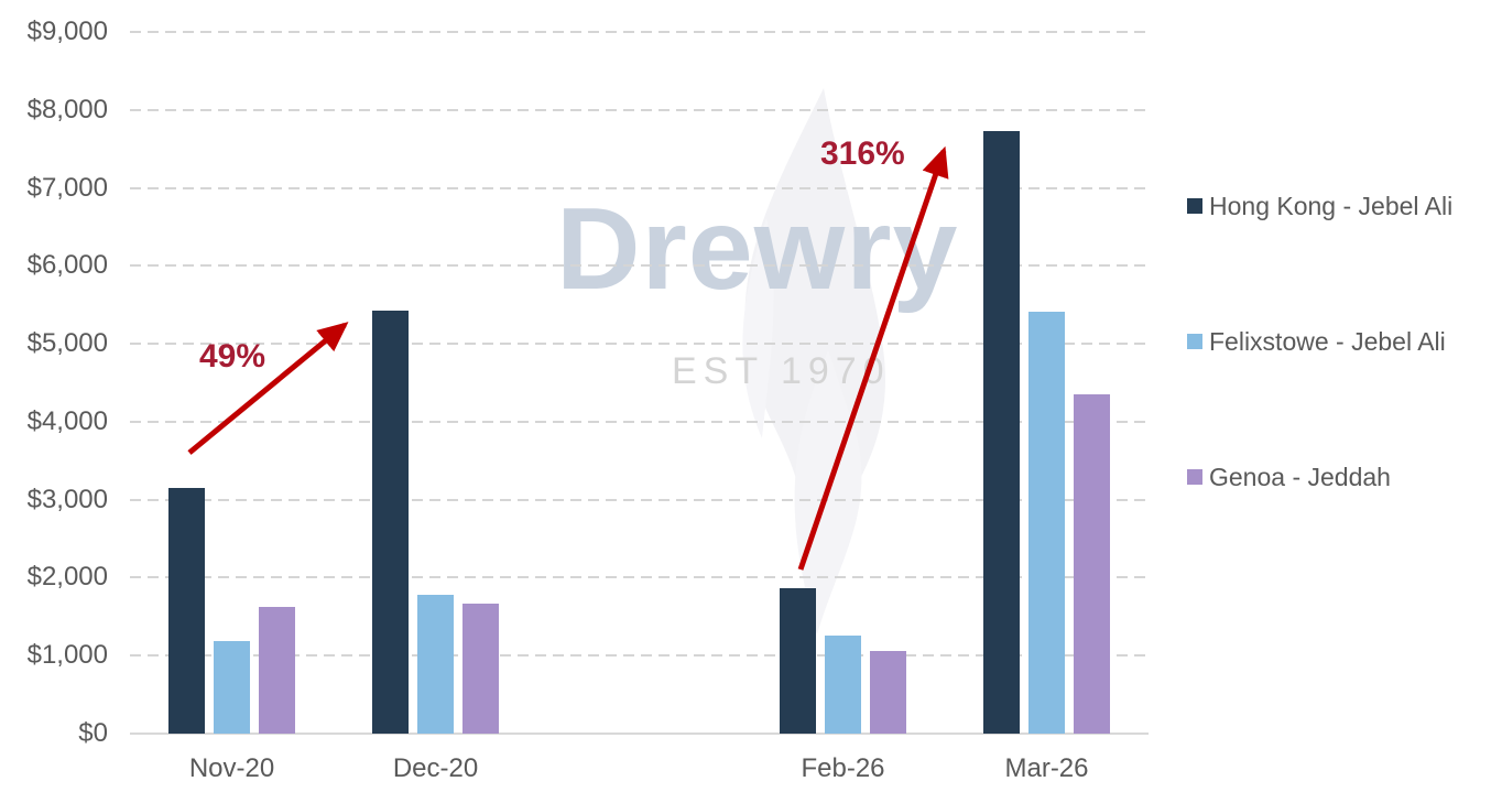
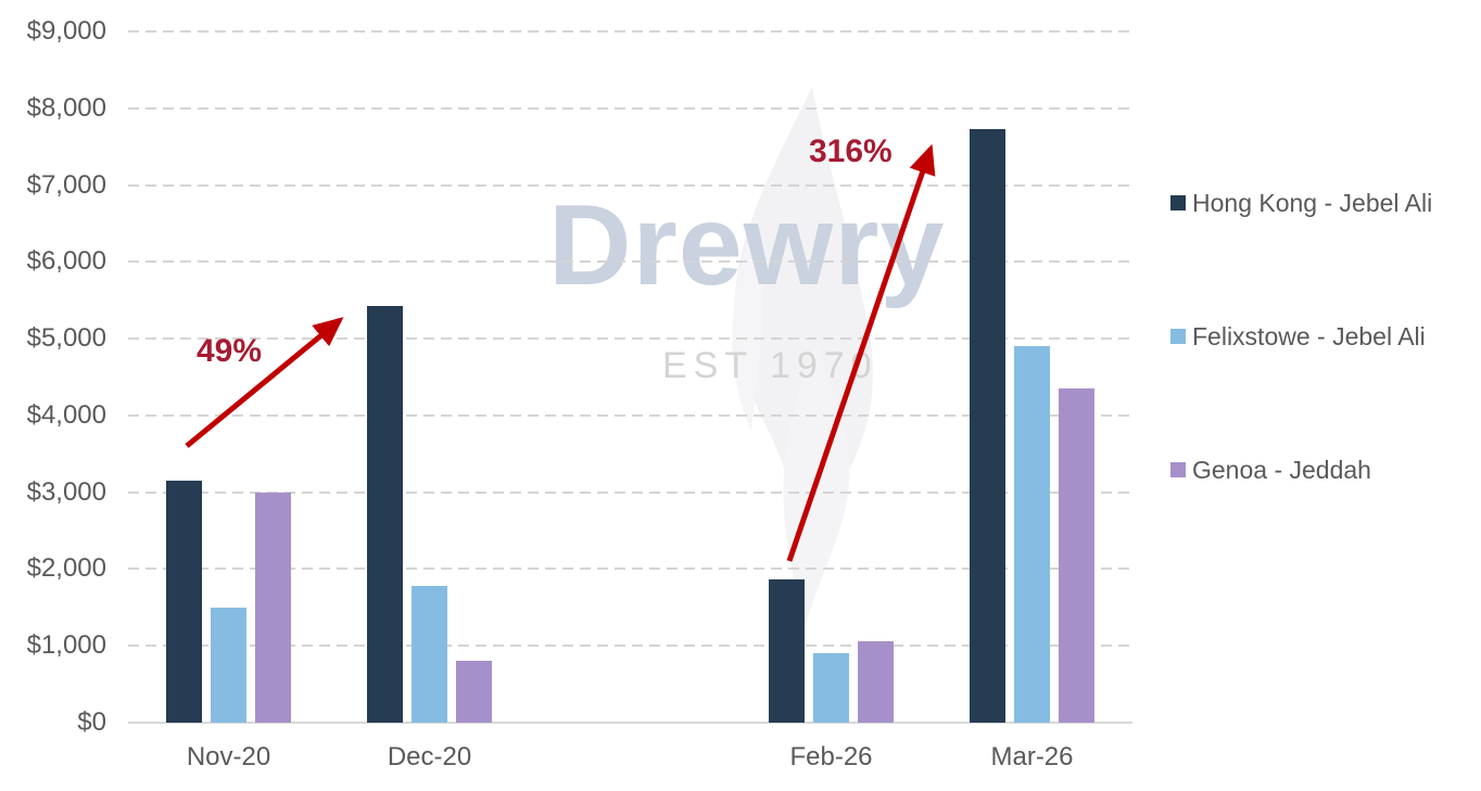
Felixstowe - Jebel Ali/Nov-20: $1200 -> $1500
Genoa - Jeddah/Nov-20: $1600 -> $3000
Genoa - Jeddah/Dec-20: $1700 -> $800
Felixstowe - Jebel Ali/Feb-26: $1300 -> $900
Felixstowe - Jebel Ali/Mar-26: $5400 -> $4900
